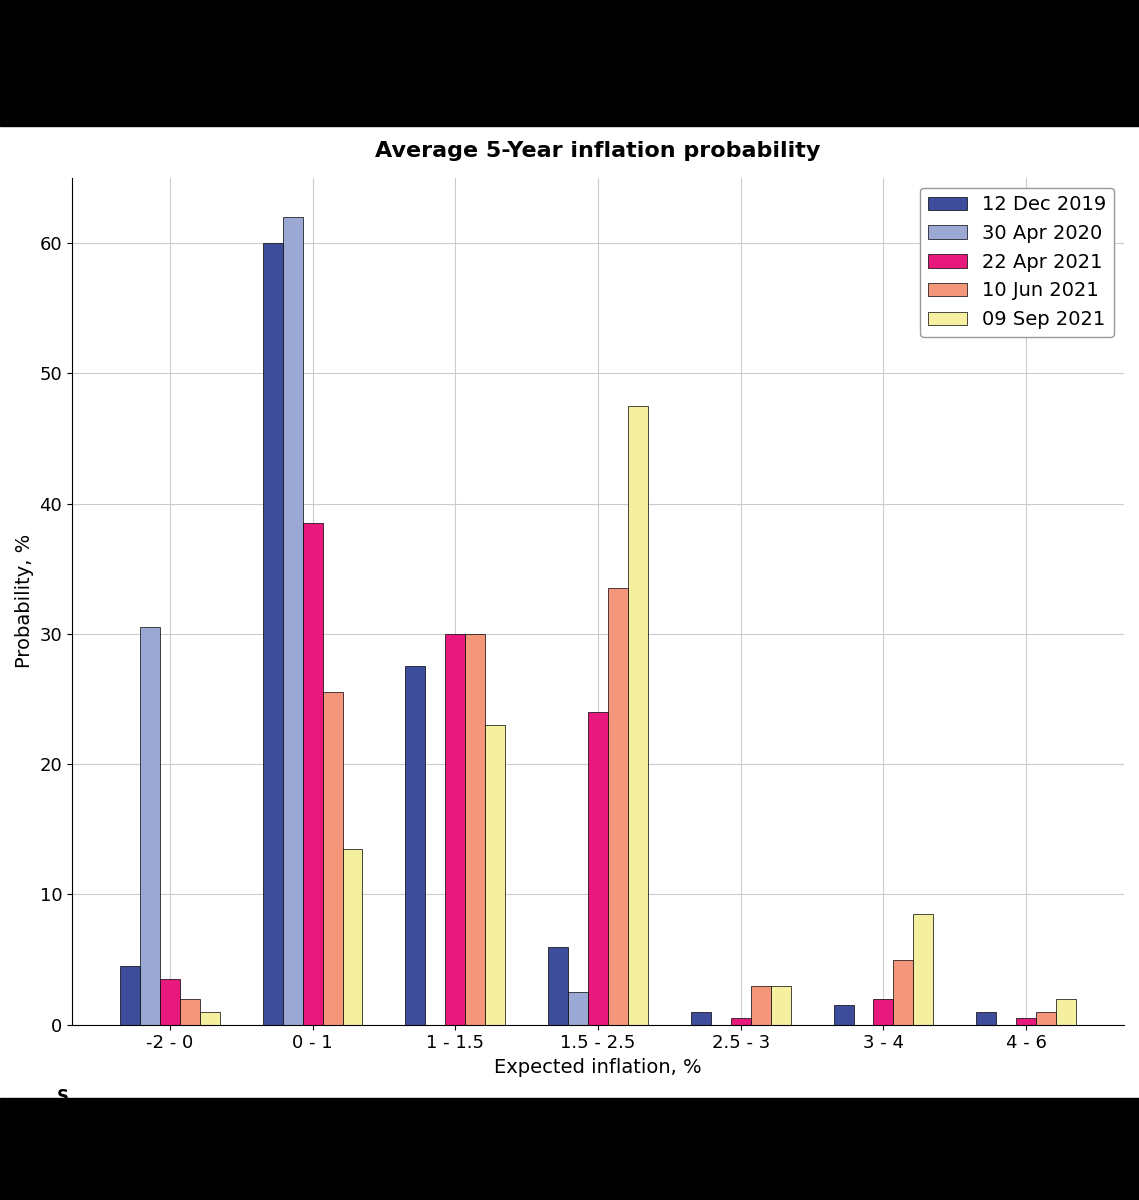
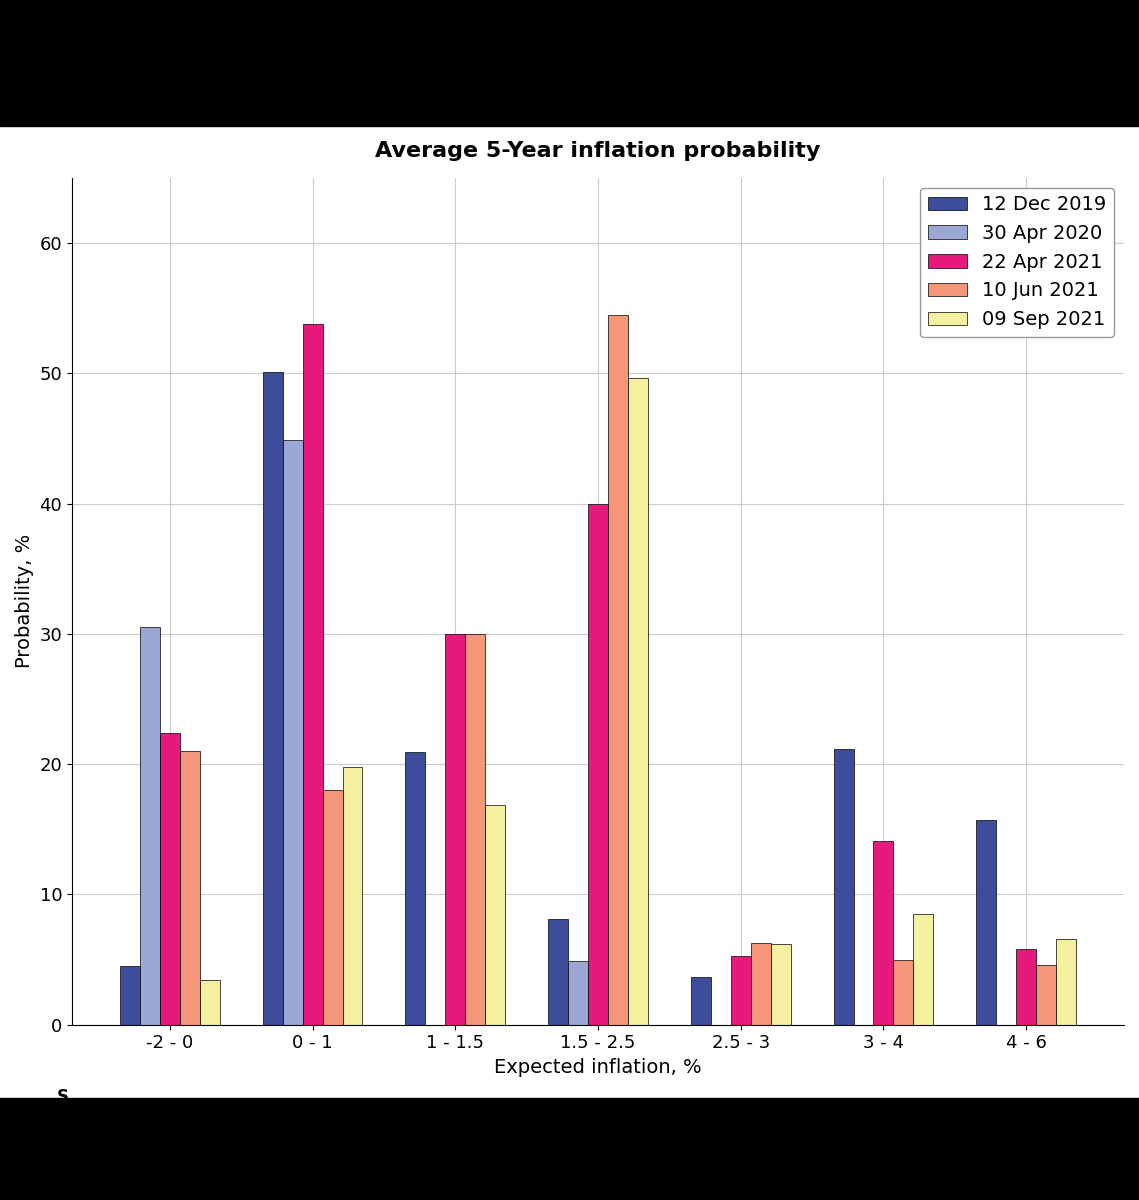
22 Apr 2021/-2 - 0: 3.5 -> 22.4
10 Jun 2021/-2 - 0: 2.0 -> 21.0
09 Sep 2021/-2 - 0: 1.0 -> 3.4
12 Dec 2019/0 - 1: 60.0 -> 50.1
30 Apr 2020/0 - 1: 62.0 -> 44.9
22 Apr 2021/0 - 1: 38.5 -> 53.8
10 Jun 2021/0 - 1: 25.5 -> 18.0
09 Sep 2021/0 - 1: 13.5 -> 19.8
12 Dec 2019/1 - 1.5: 27.5 -> 20.9
09 Sep 2021/1 - 1.5: 23.0 -> 16.9
12 Dec 2019/1.5 - 2.5: 6.0 -> 8.1
30 Apr 2020/1.5 - 2.5: 2.5 -> 4.9
22 Apr 2021/1.5 - 2.5: 24.0 -> 40.0
10 Jun 2021/1.5 - 2.5: 33.5 -> 54.5
09 Sep 2021/1.5 - 2.5: 47.5 -> 49.6
12 Dec 2019/2.5 - 3: 1.0 -> 3.7
22 Apr 2021/2.5 - 3: 0.5 -> 5.3
10 Jun 2021/2.5 - 3: 3.0 -> 6.3
09 Sep 2021/2.5 - 3: 3.0 -> 6.2
12 Dec 2019/3 - 4: 1.5 -> 21.2
22 Apr 2021/3 - 4: 2.0 -> 14.1
12 Dec 2019/4 - 6: 1.0 -> 15.7
22 Apr 2021/4 - 6: 0.5 -> 5.8
10 Jun 2021/4 - 6: 1.0 -> 4.6
09 Sep 2021/4 - 6: 2.0 -> 6.6
